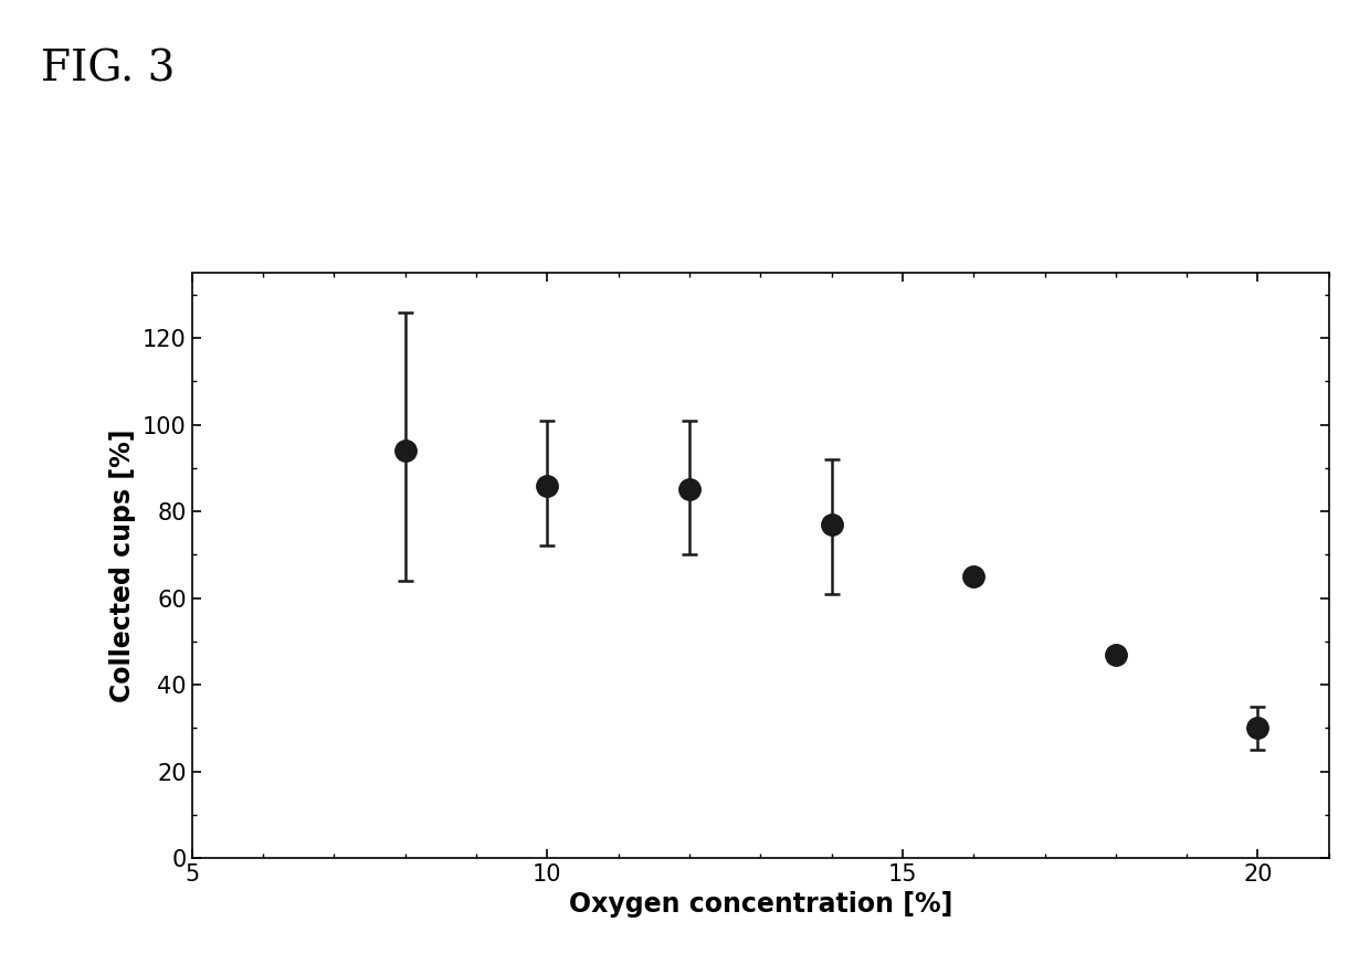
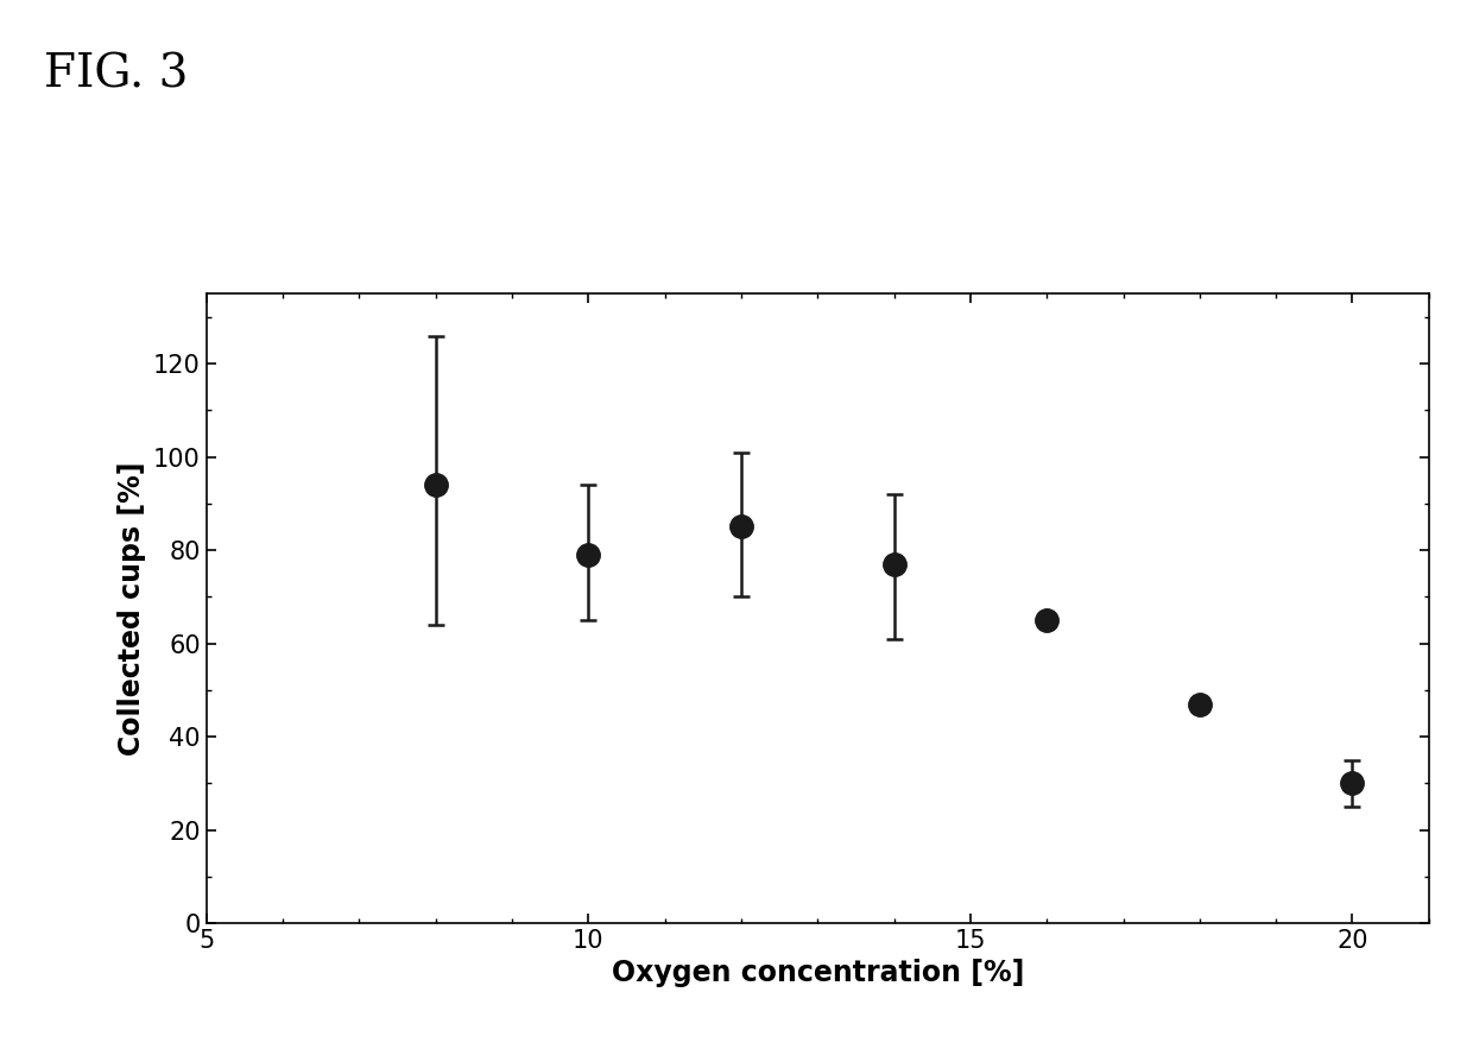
10: 86 -> 79
